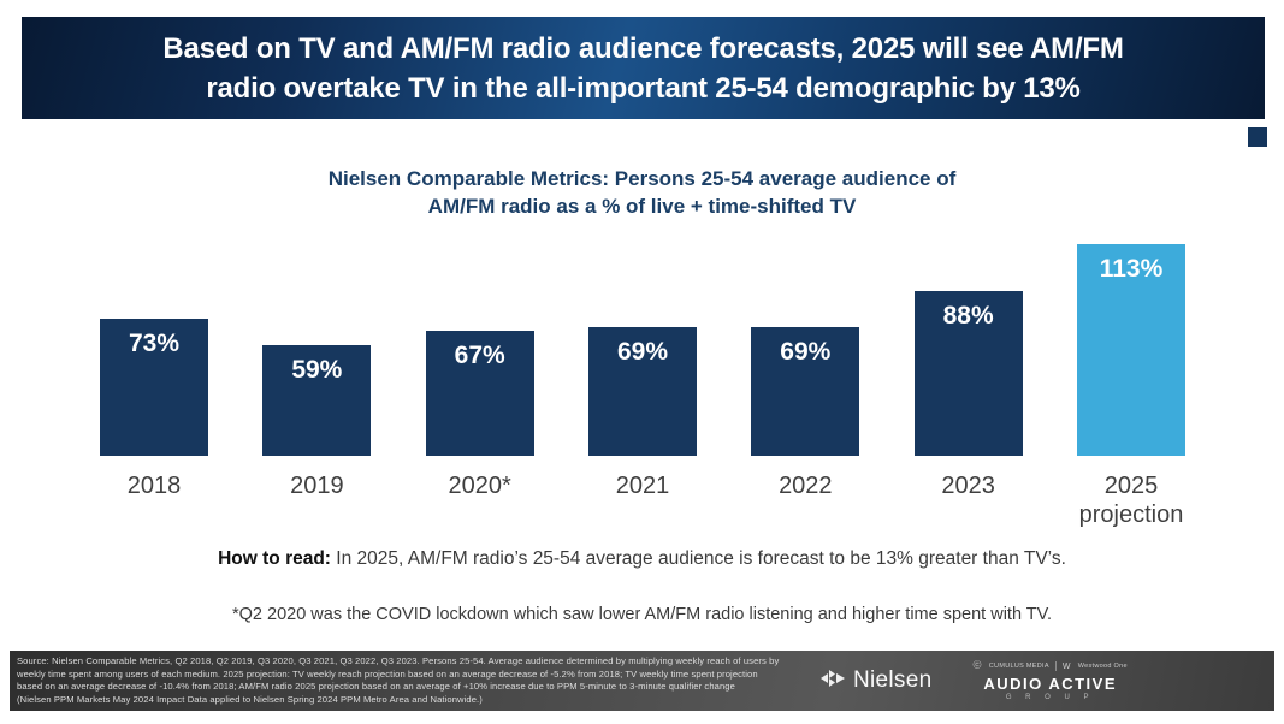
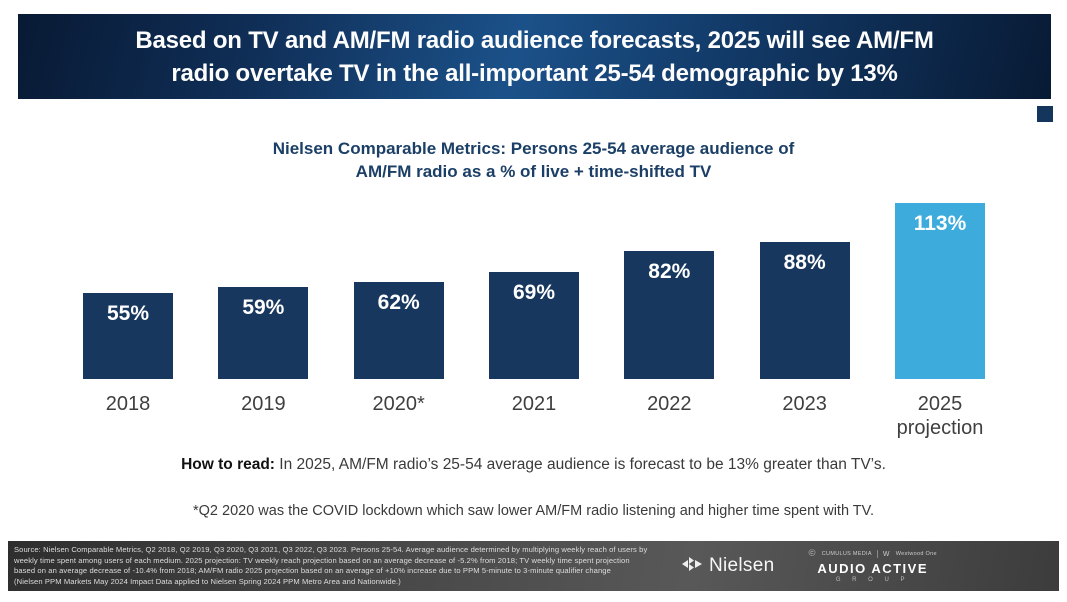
2018: 73% -> 55%
2020*: 67% -> 62%
2022: 69% -> 82%
